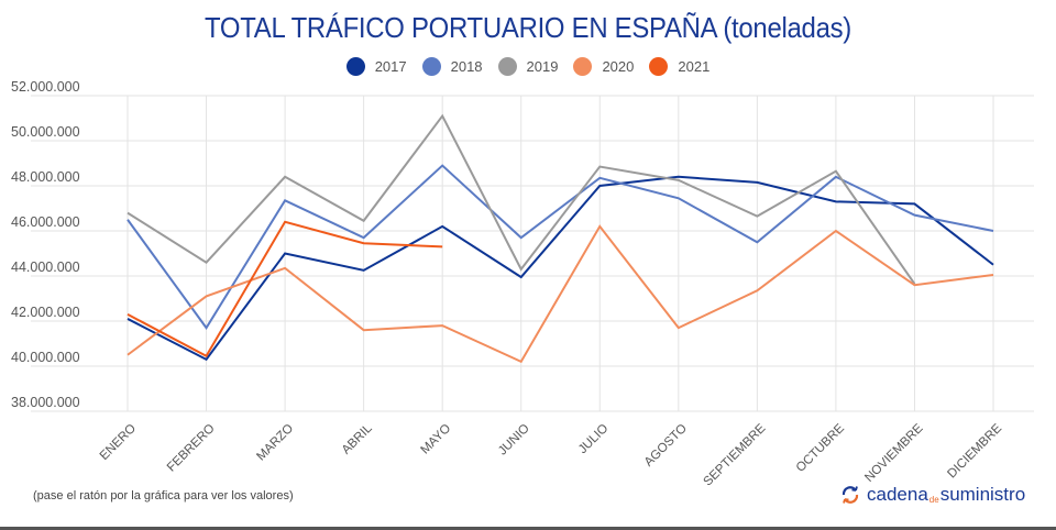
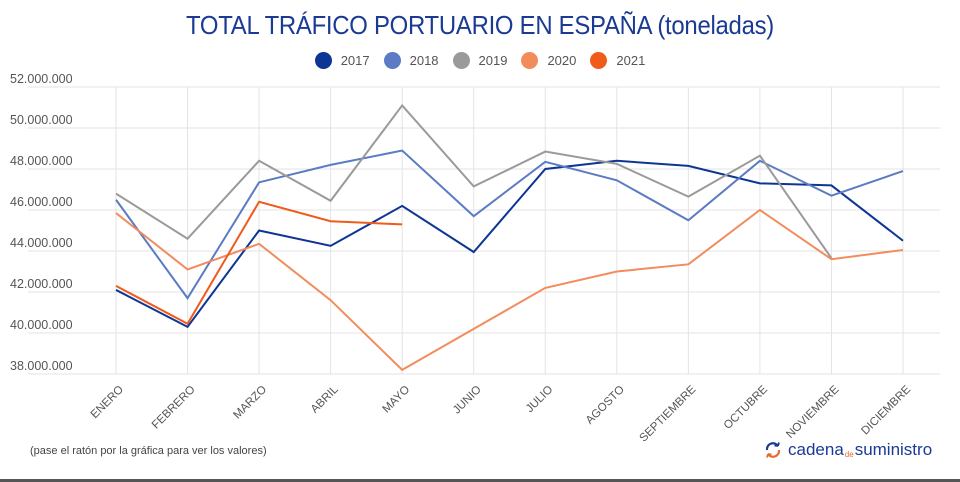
2020/ENERO: 40500000 -> 45800000
2018/ABRIL: 45700000 -> 48200000
2020/MAYO: 41800000 -> 38200000
2019/JUNIO: 44300000 -> 47200000
2020/JULIO: 46200000 -> 42200000
2020/AGOSTO: 41700000 -> 43000000
2018/DICIEMBRE: 46000000 -> 47900000
